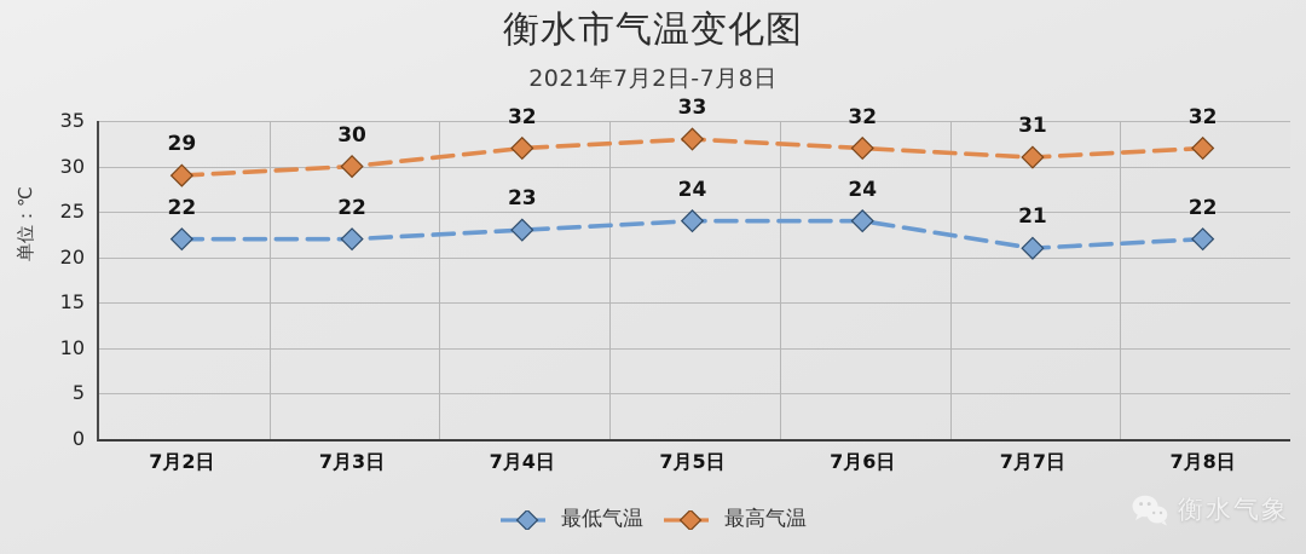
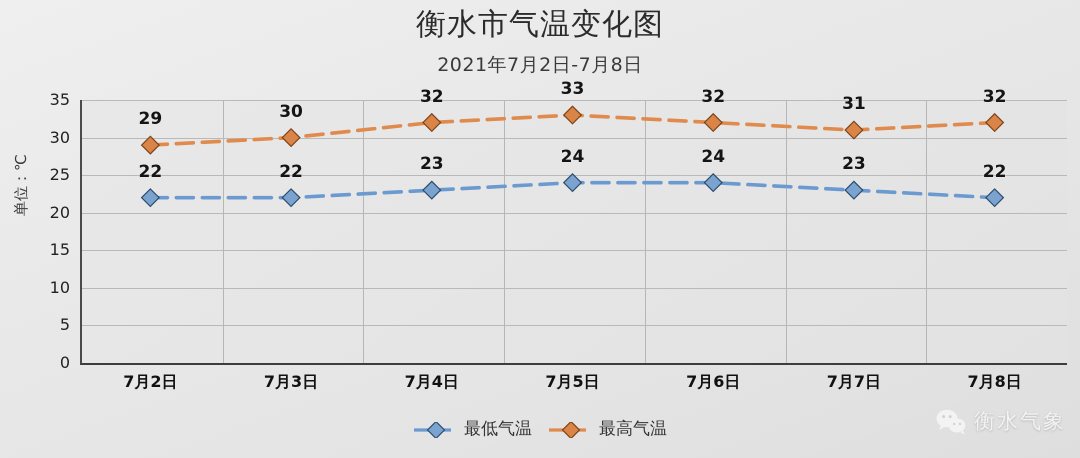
最低气温/7月7日: 21 -> 23
